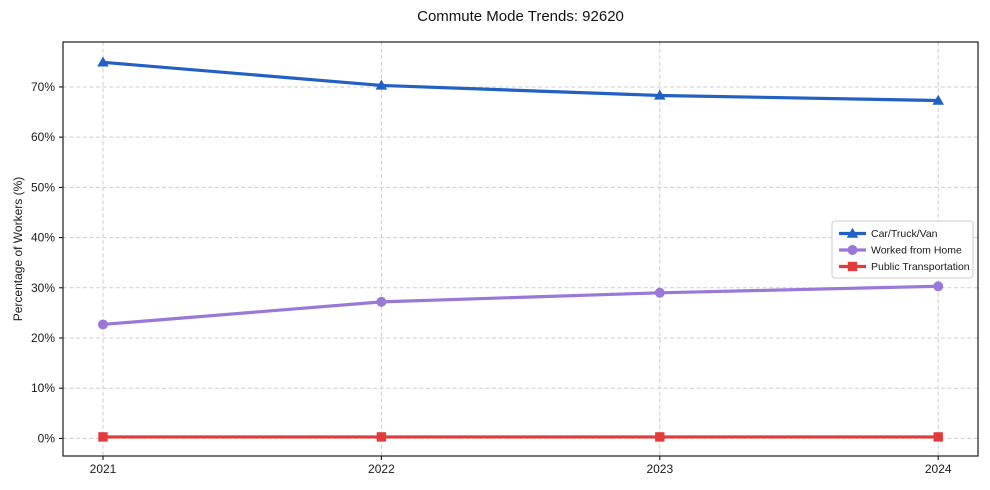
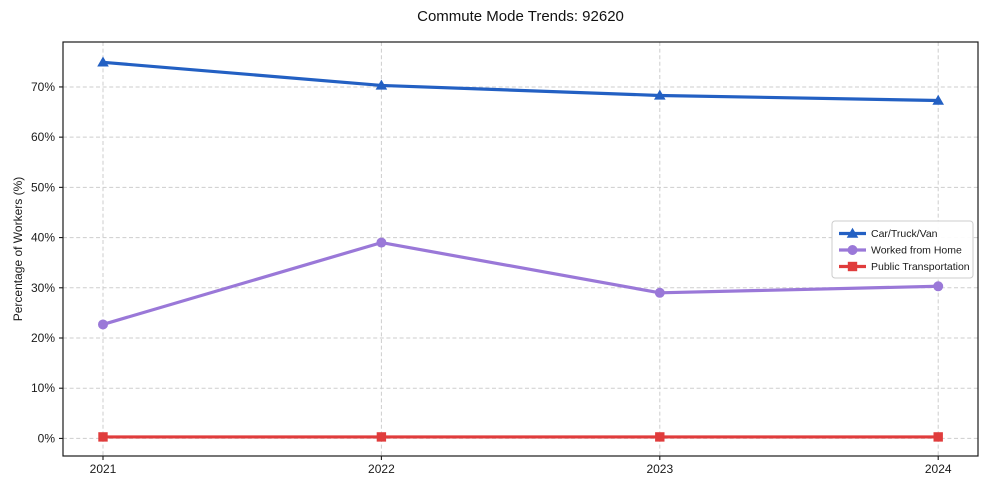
Worked from Home/2022: 27% -> 39%
